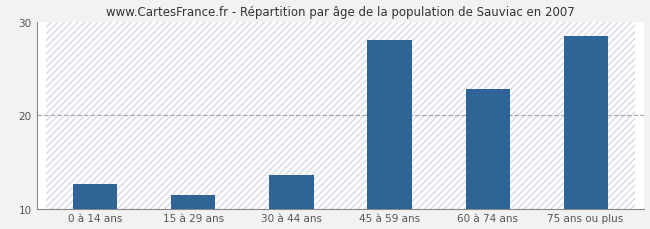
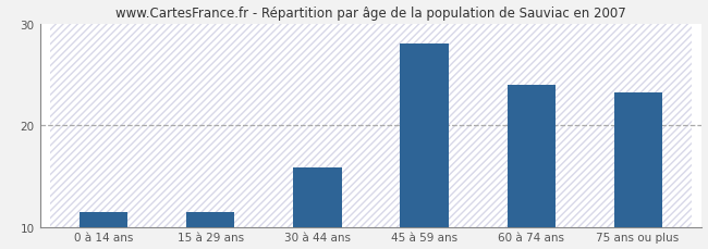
0 à 14 ans: 12.6 -> 11.4
30 à 44 ans: 13.6 -> 15.8
60 à 74 ans: 22.8 -> 24.0
75 ans ou plus: 28.4 -> 23.2
